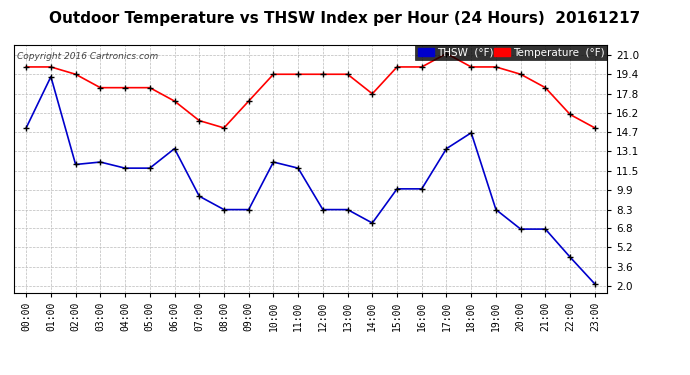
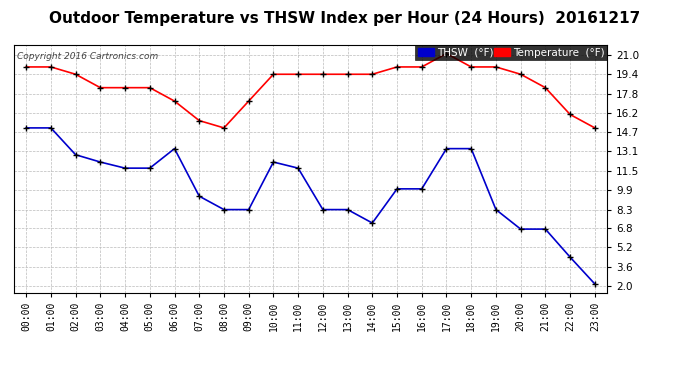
THSW (°F)/01:00: 19.2 -> 15.0
THSW (°F)/02:00: 12.0 -> 12.8
Temperature (°F)/14:00: 17.8 -> 19.4
THSW (°F)/18:00: 14.6 -> 13.3
